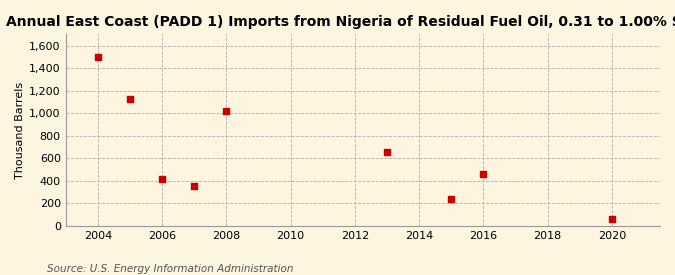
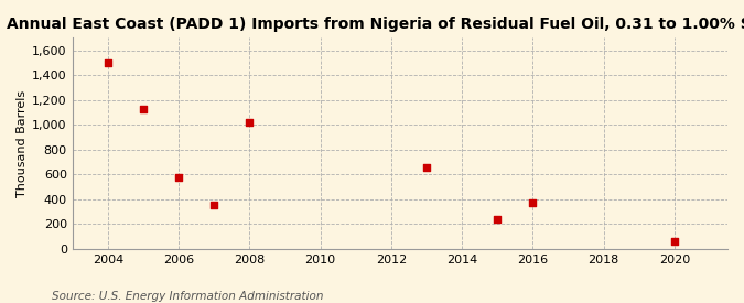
2006: 420 -> 580
2016: 460 -> 370
